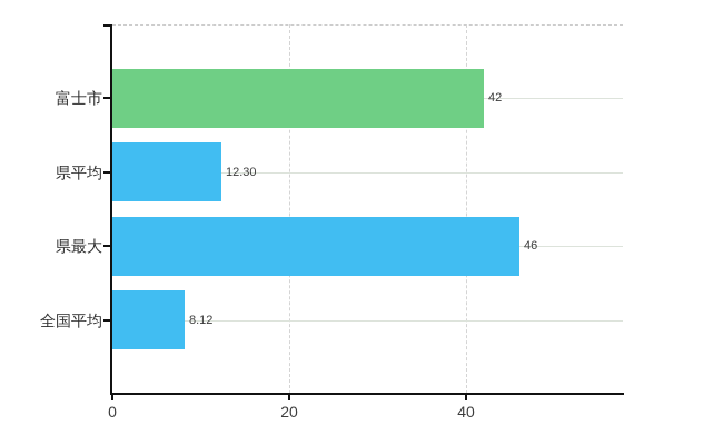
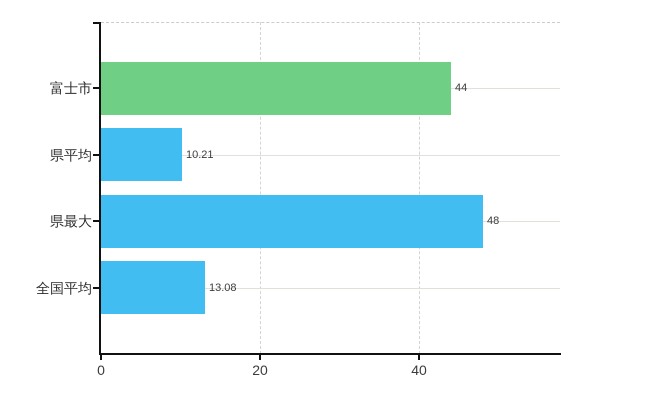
富士市: 42 -> 44
県平均: 12.30 -> 10.21
県最大: 46 -> 48
全国平均: 8.12 -> 13.08
